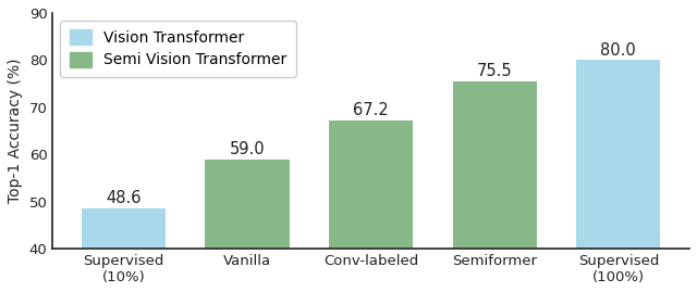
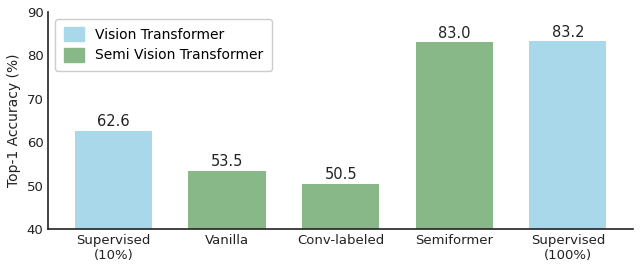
Supervised (10%): 48.6 -> 62.6
Vanilla: 59.0 -> 53.5
Conv-labeled: 67.2 -> 50.5
Semiformer: 75.5 -> 83.0
Supervised (100%): 80.0 -> 83.2
